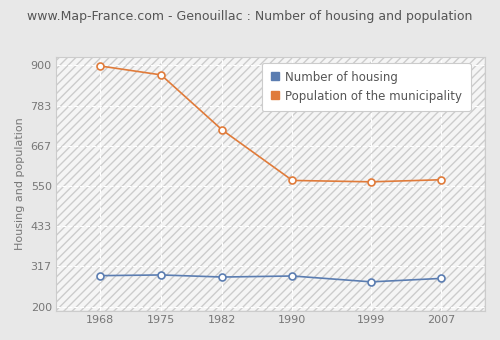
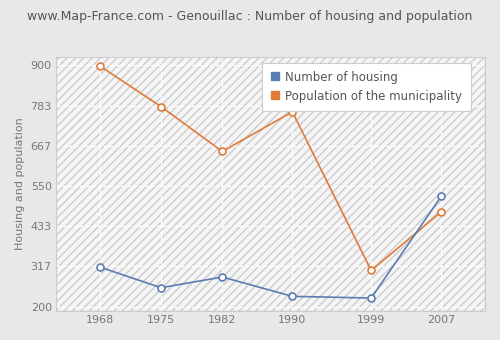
Number of housing/1968: 290 -> 315
Number of housing/1975: 292 -> 255
Population of the municipality/1975: 872 -> 780
Population of the municipality/1982: 712 -> 650
Number of housing/1990: 289 -> 230
Population of the municipality/1990: 566 -> 765
Number of housing/1999: 272 -> 225
Population of the municipality/1999: 562 -> 305
Number of housing/2007: 282 -> 520
Population of the municipality/2007: 568 -> 475
